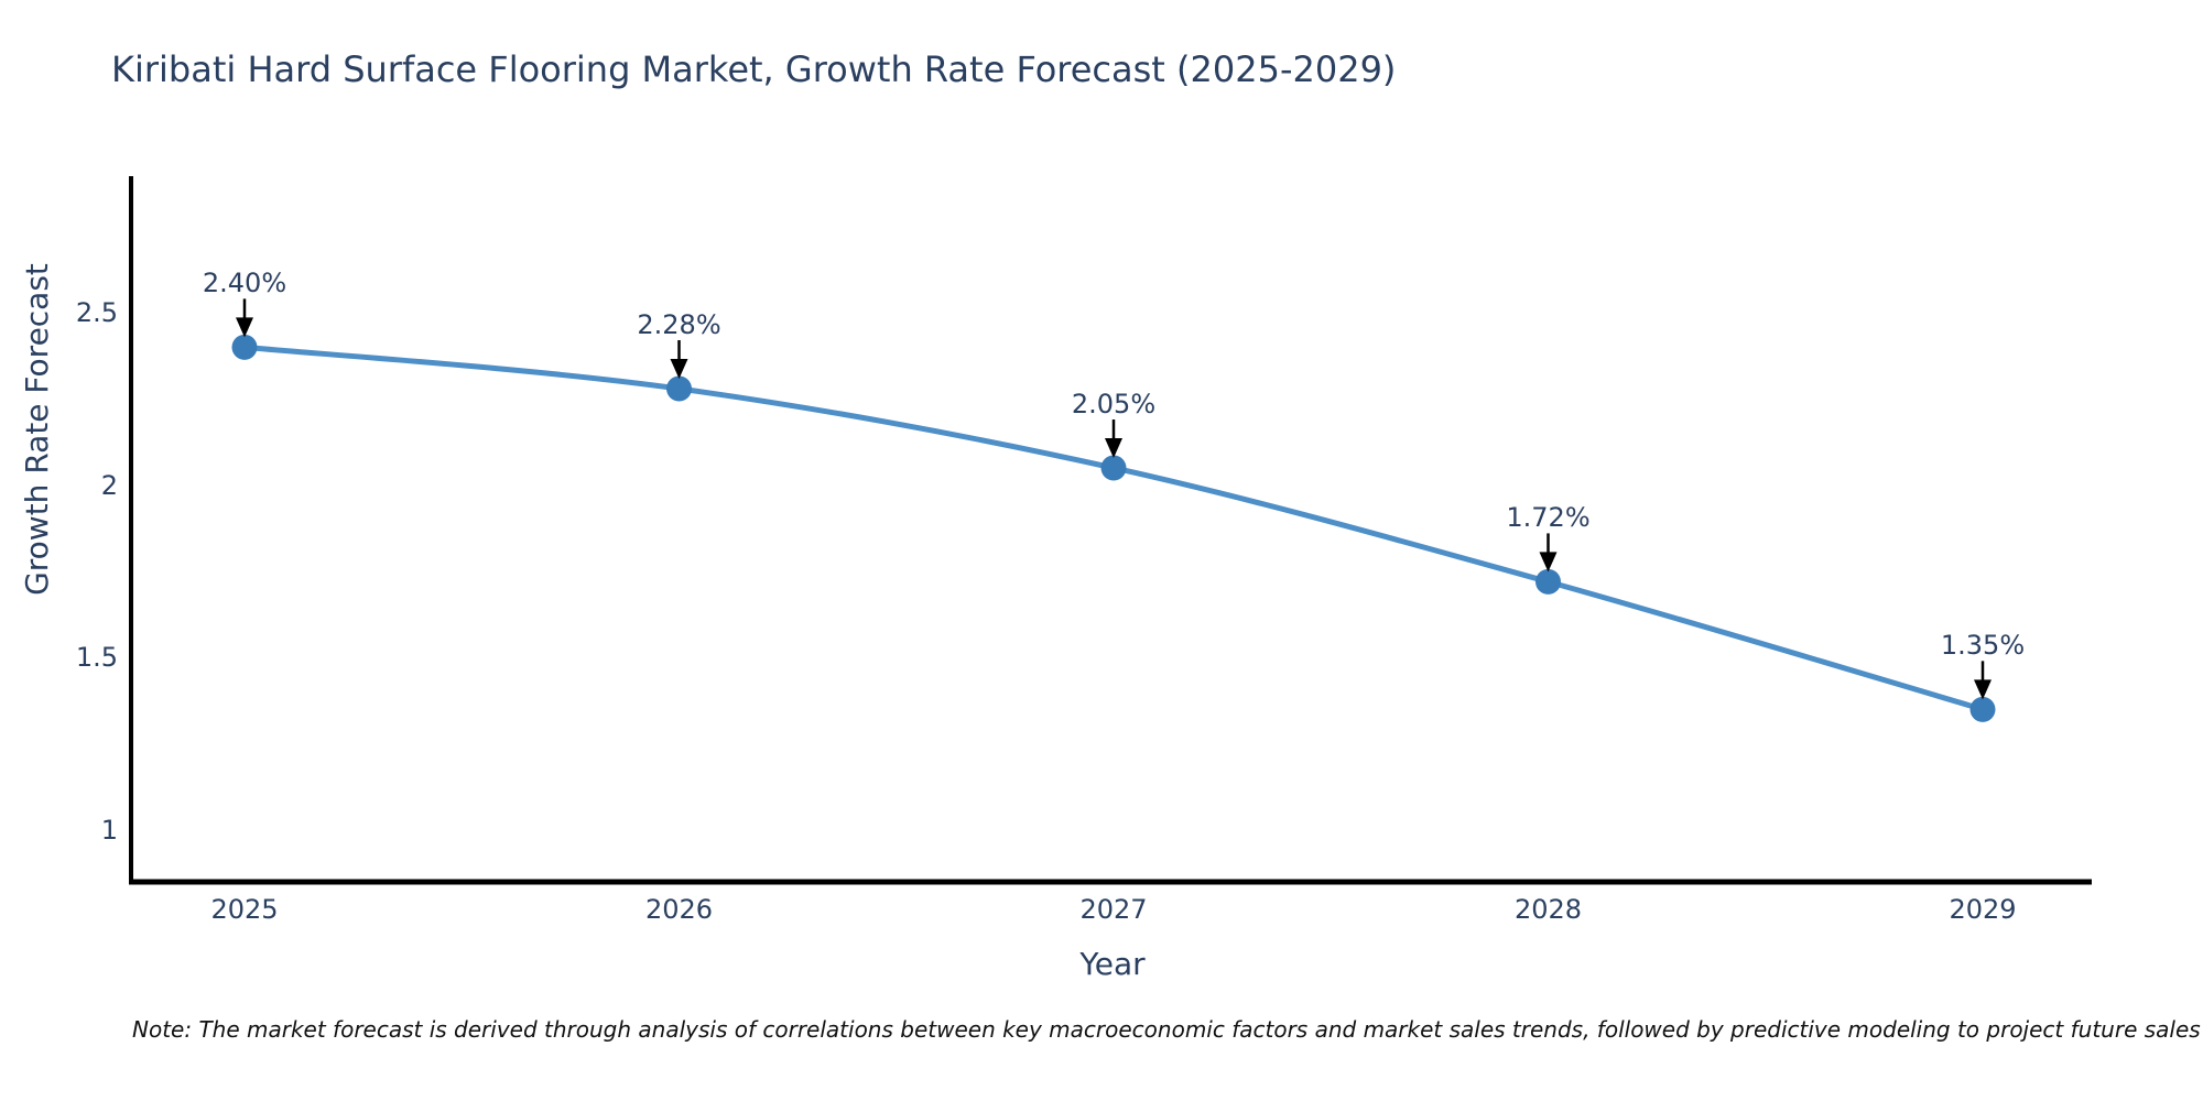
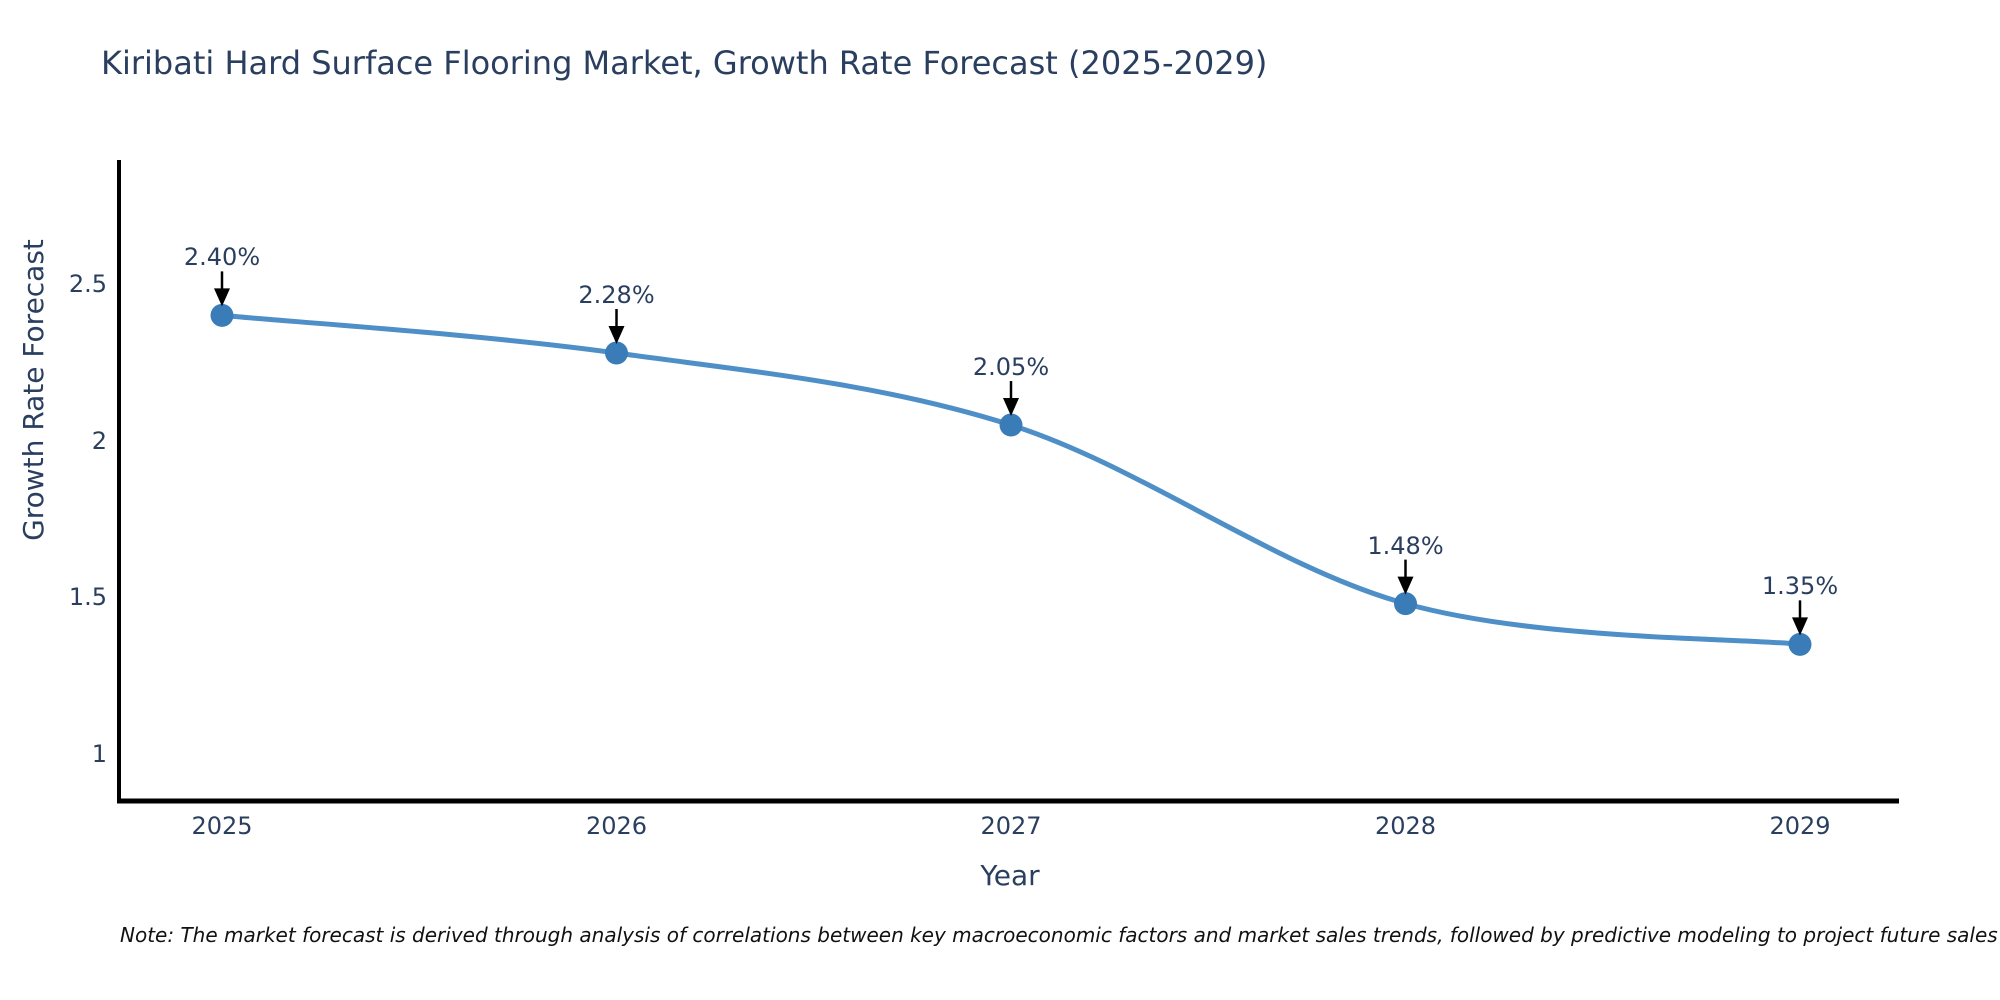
2028: 1.72% -> 1.48%
